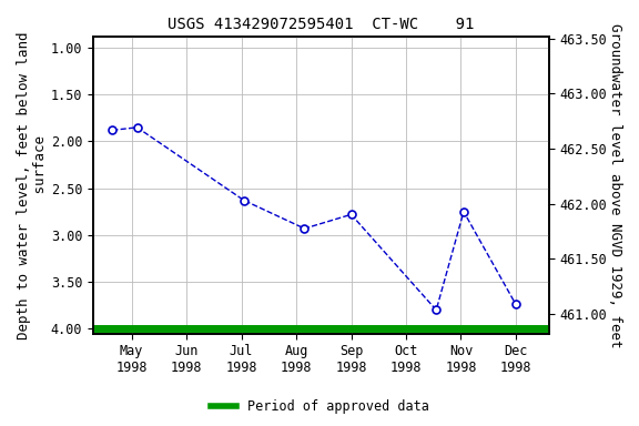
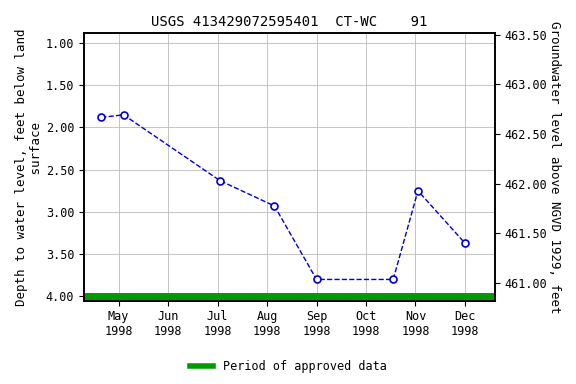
Sep 1998: 2.78 -> 3.80
Dec 1998: 3.74 -> 3.37
